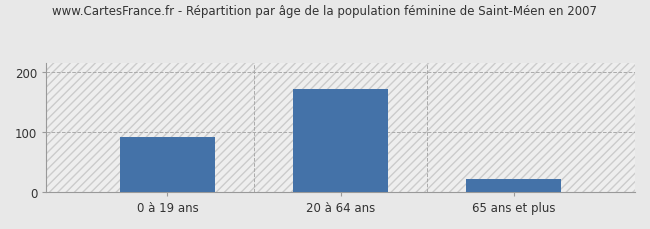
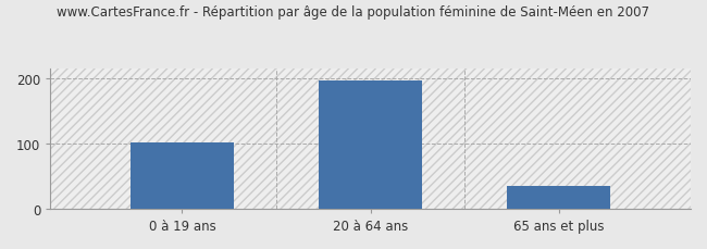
0 à 19 ans: 92 -> 101
20 à 64 ans: 172 -> 196
65 ans et plus: 22 -> 35
